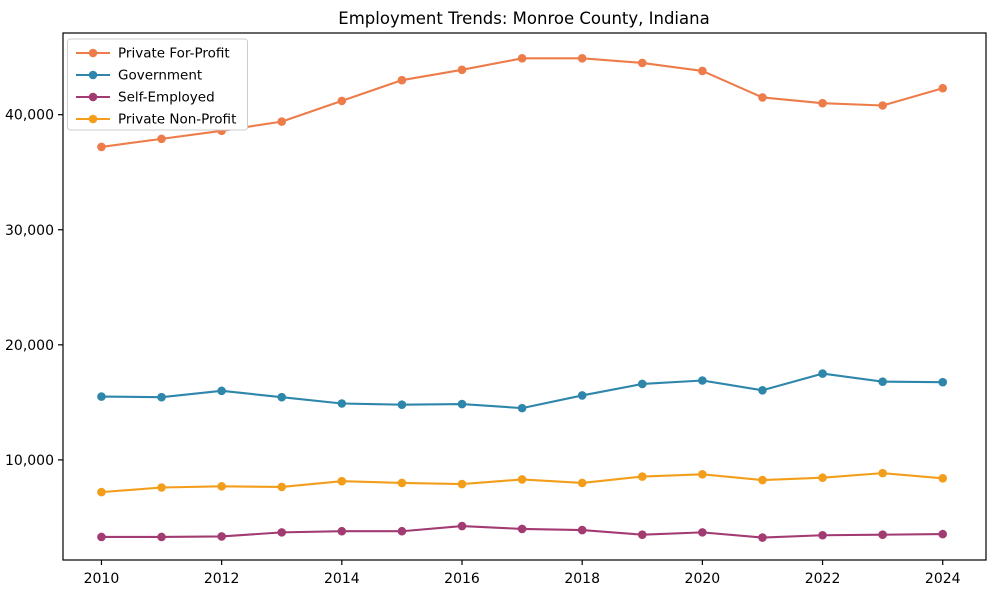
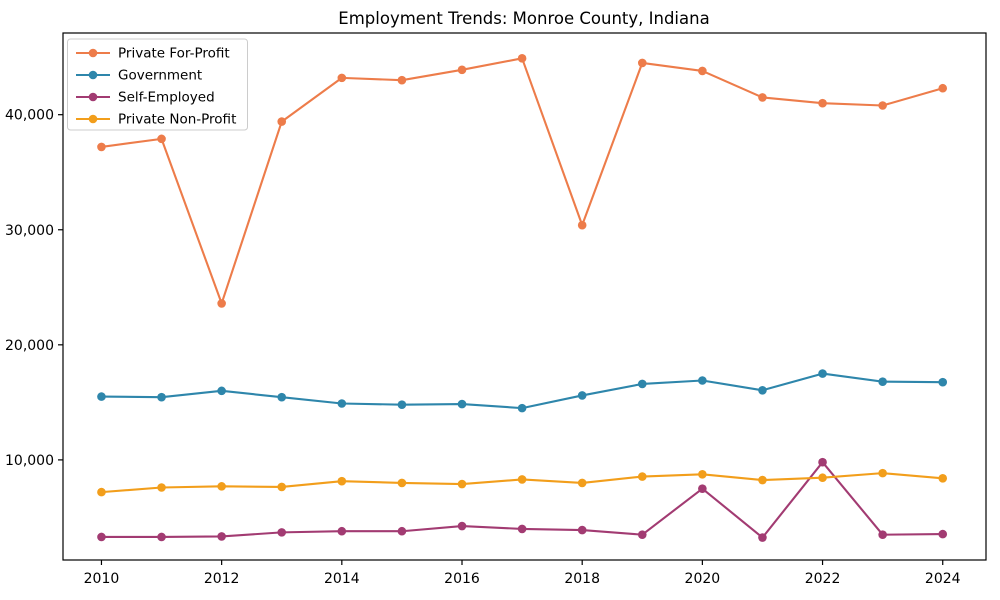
Private For-Profit/2012: 38600 -> 23600
Private For-Profit/2014: 41200 -> 43200
Private For-Profit/2018: 44900 -> 30400
Self-Employed/2020: 3700 -> 7500
Self-Employed/2022: 3400 -> 9800
